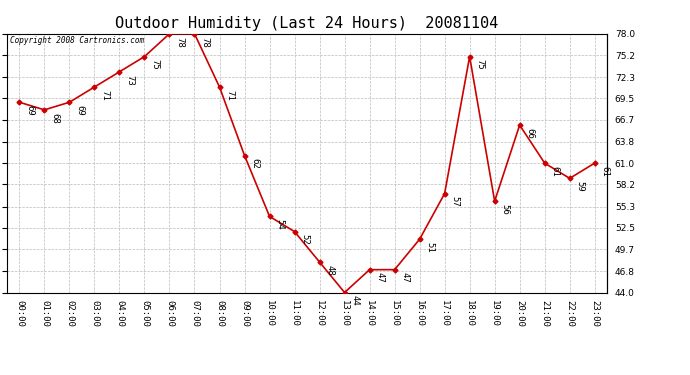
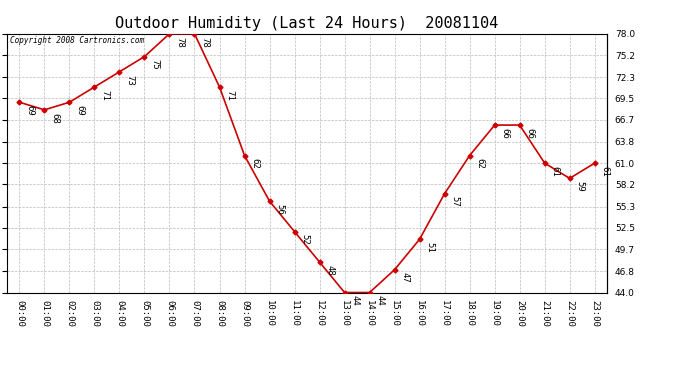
10:00: 54 -> 56
14:00: 47 -> 44
18:00: 75 -> 62
19:00: 56 -> 66
